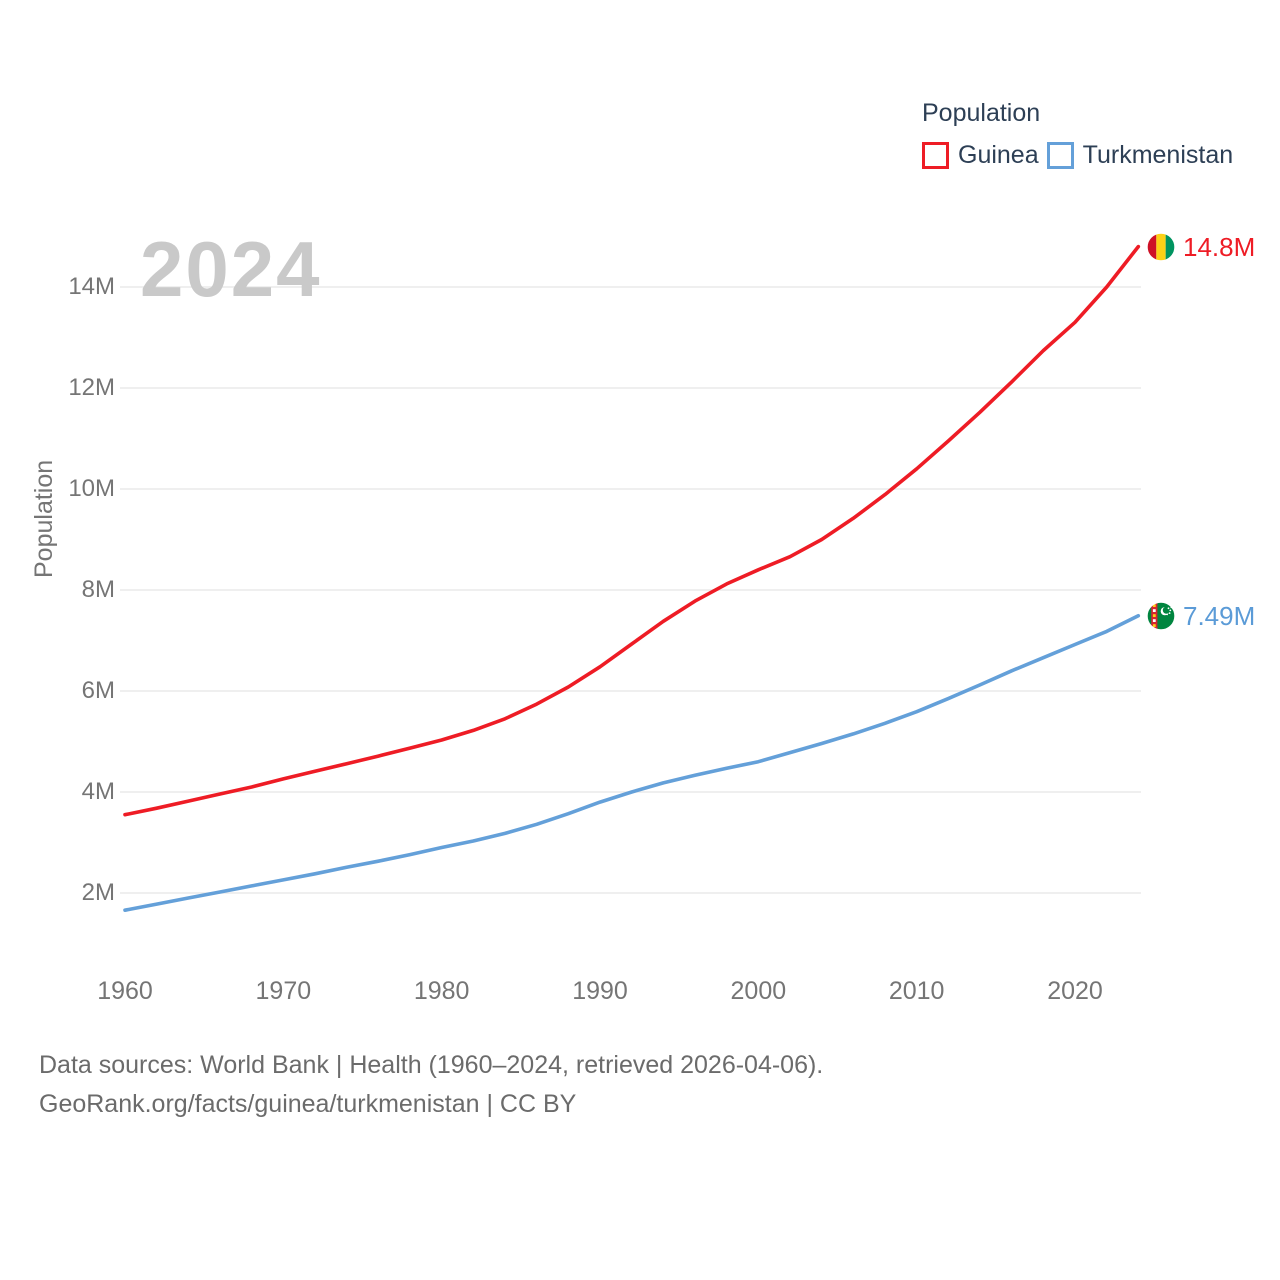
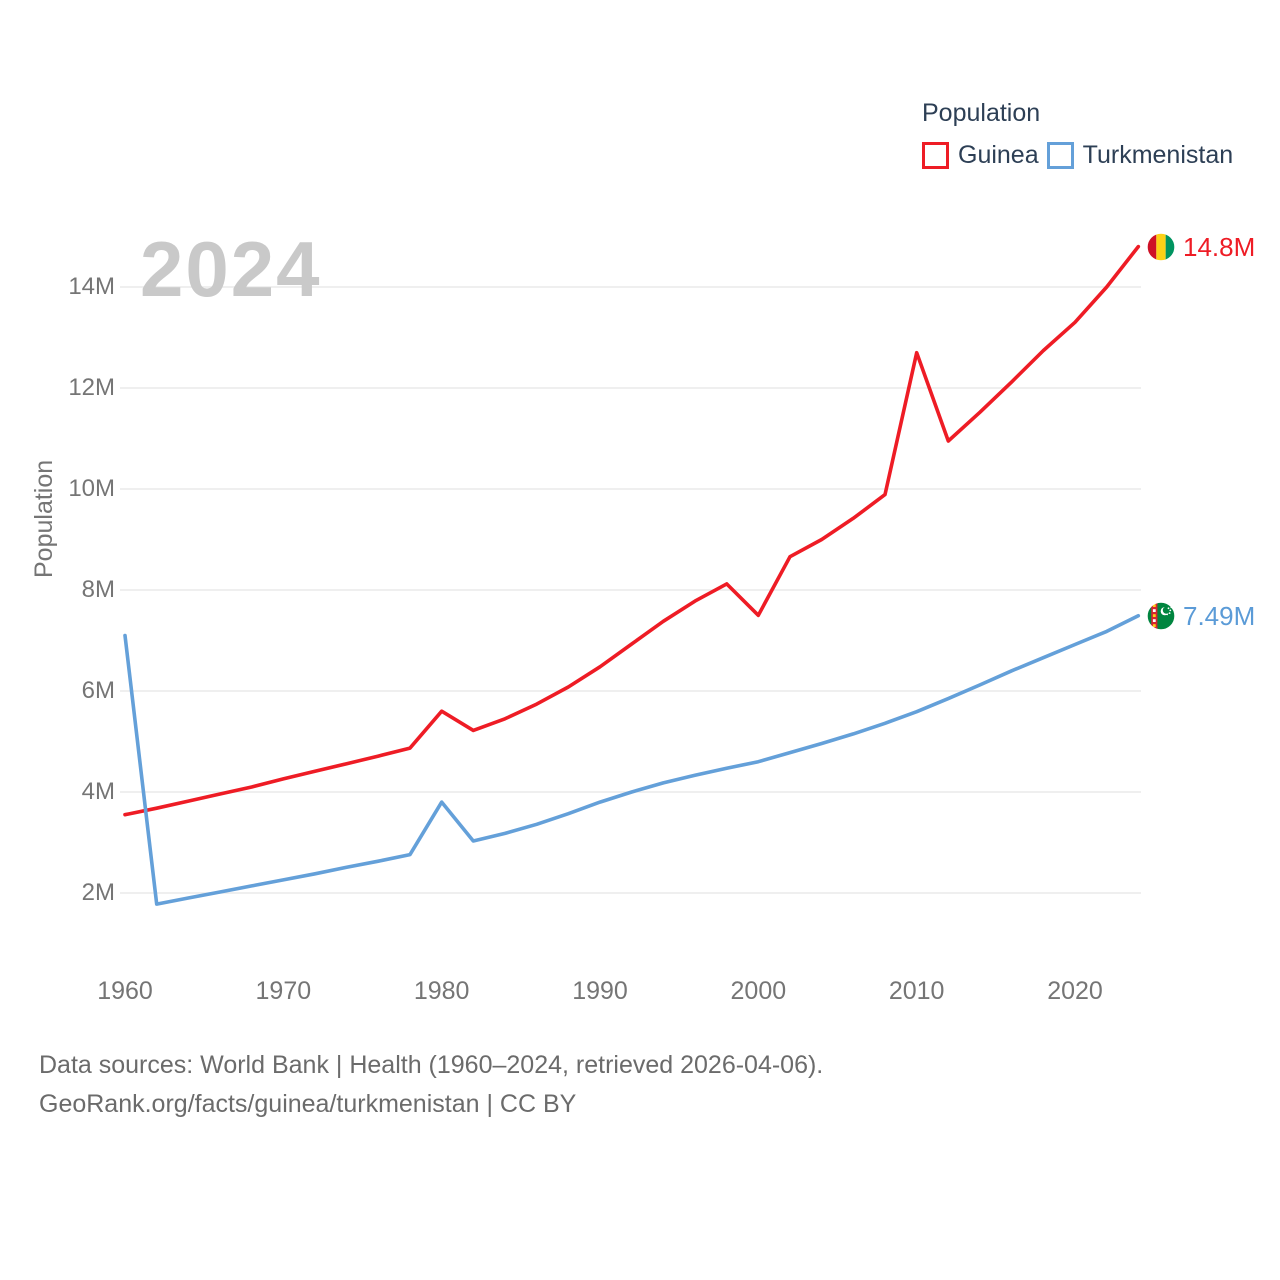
Turkmenistan/1960: 1.7M -> 7.1M
Guinea/1980: 5.0M -> 5.6M
Turkmenistan/1980: 2.9M -> 3.8M
Guinea/2000: 8.4M -> 7.5M
Guinea/2010: 10.4M -> 12.7M
